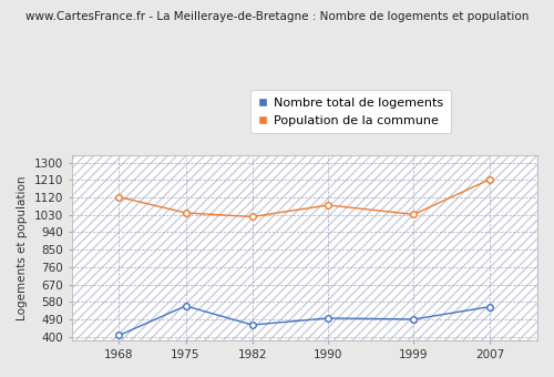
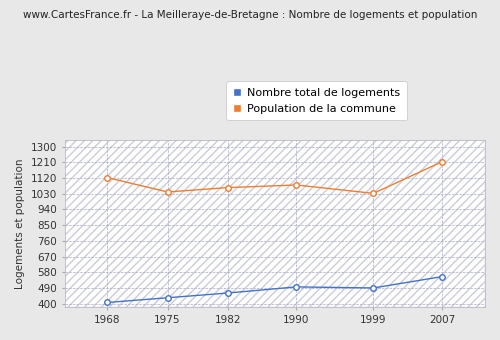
Nombre total de logements/1975: 560 -> 440
Population de la commune/1982: 1020 -> 1060
